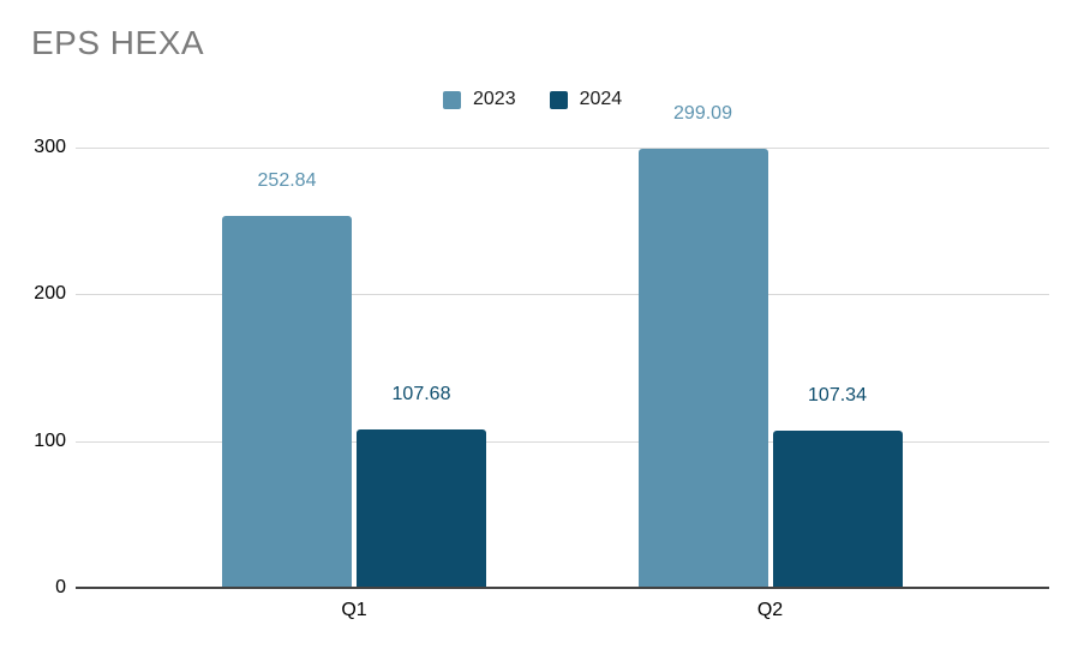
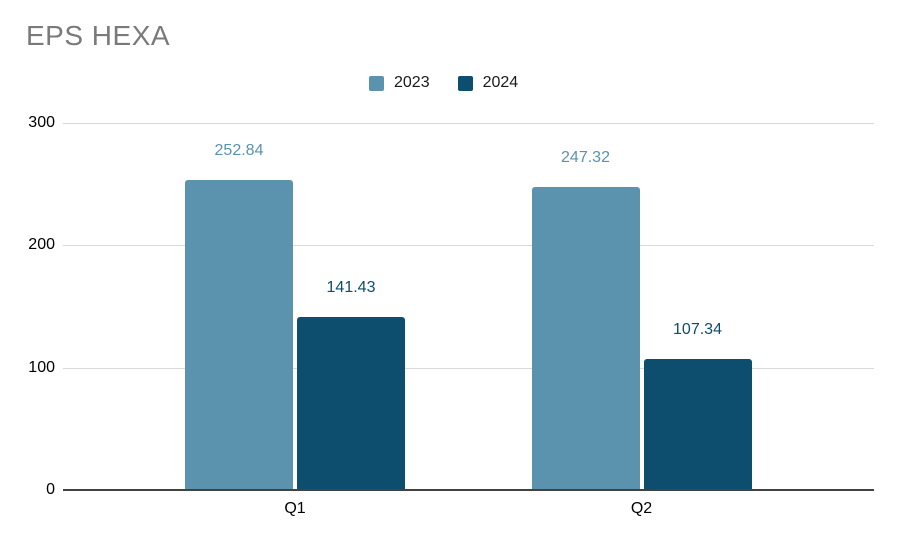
2024/Q1: 107.68 -> 141.43
2023/Q2: 299.09 -> 247.32
